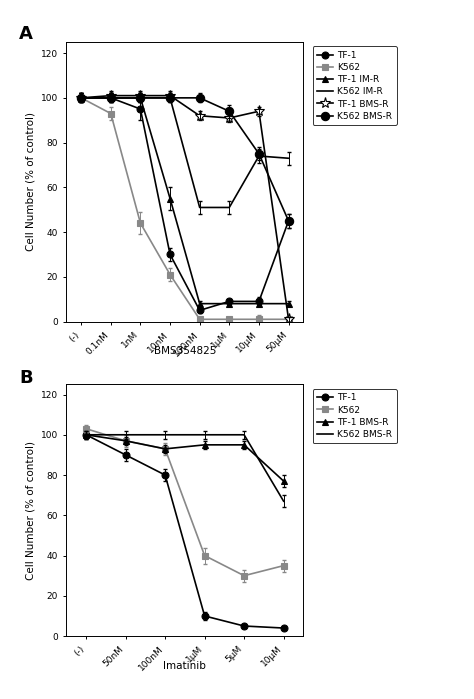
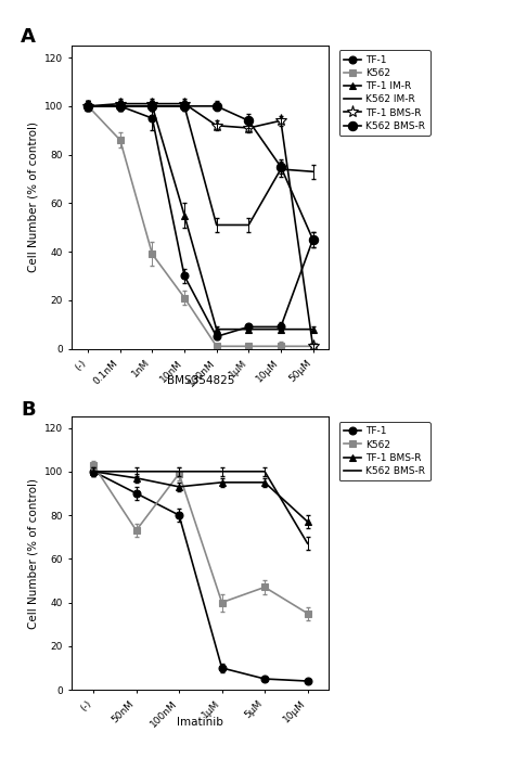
K562/0.1nM: 93 -> 86
K562/1nM: 44 -> 39
K562/50nM: 97 -> 73
K562/100nM: 93 -> 99
K562/5μM: 30 -> 47
